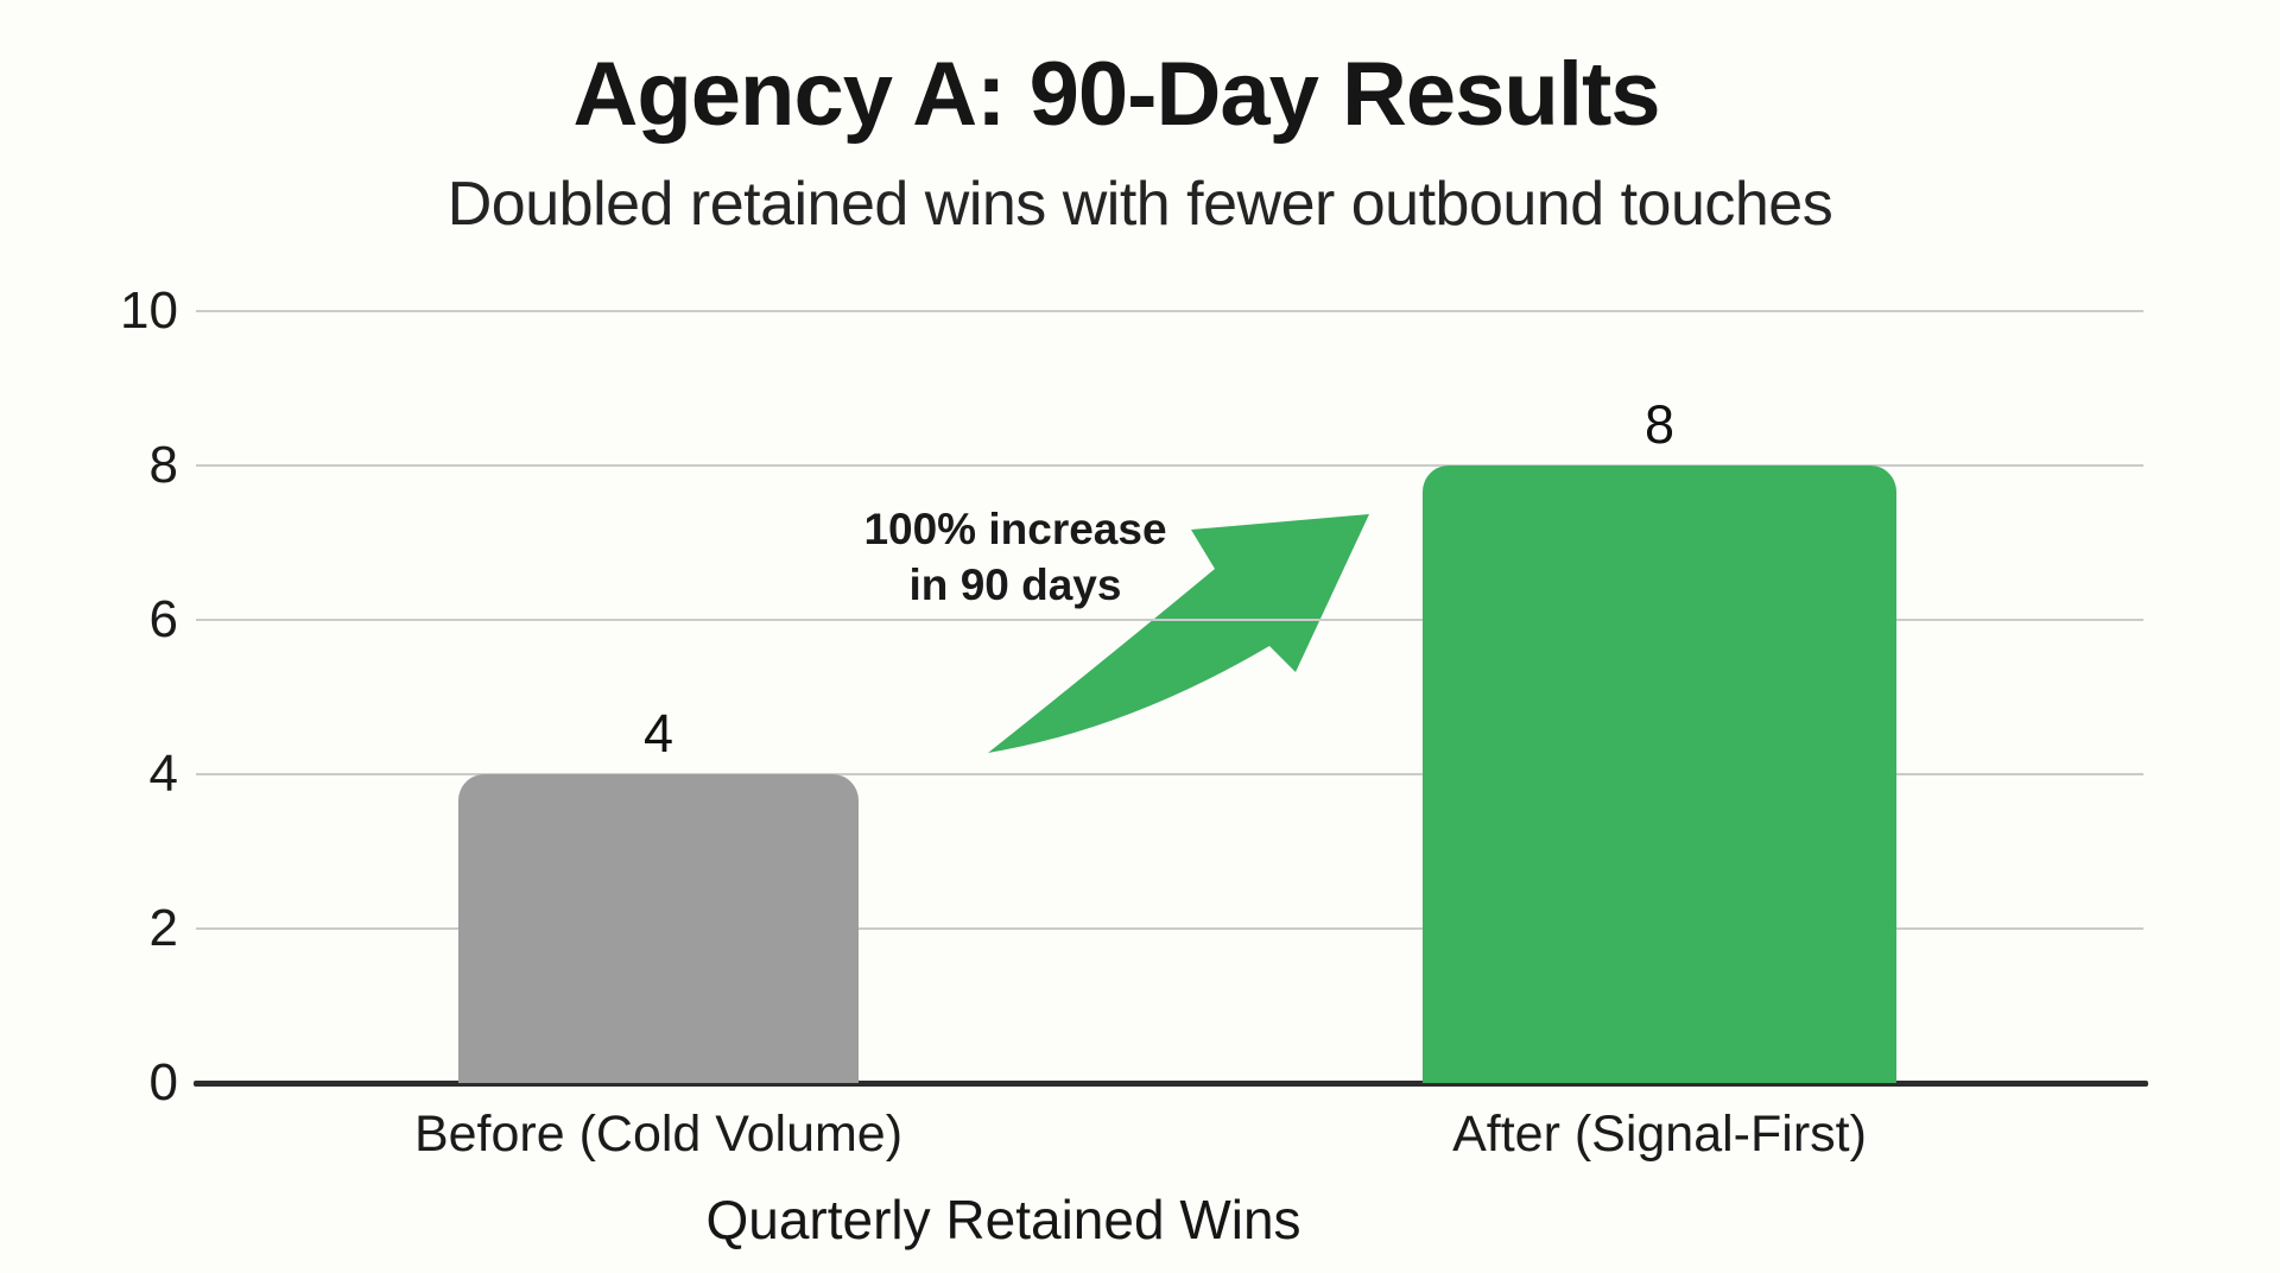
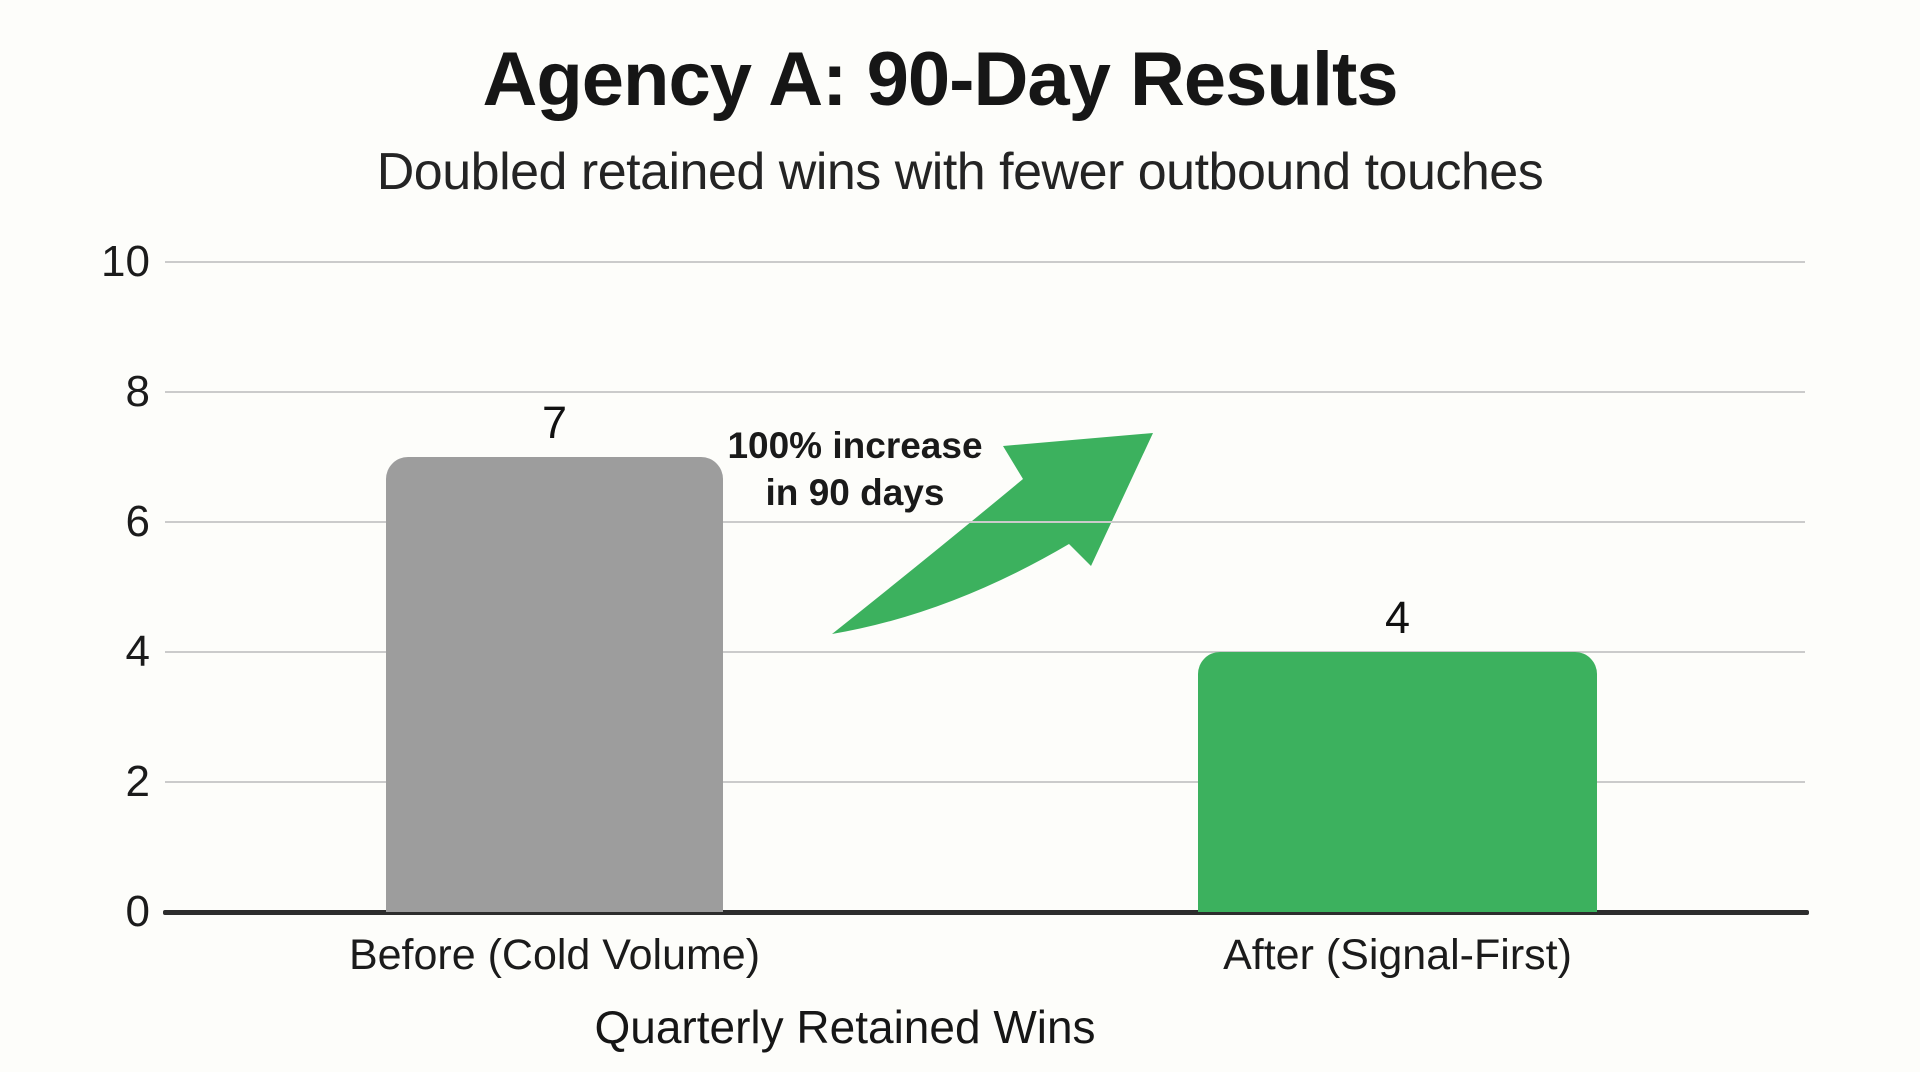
Before (Cold Volume): 4 -> 7
After (Signal-First): 8 -> 4
